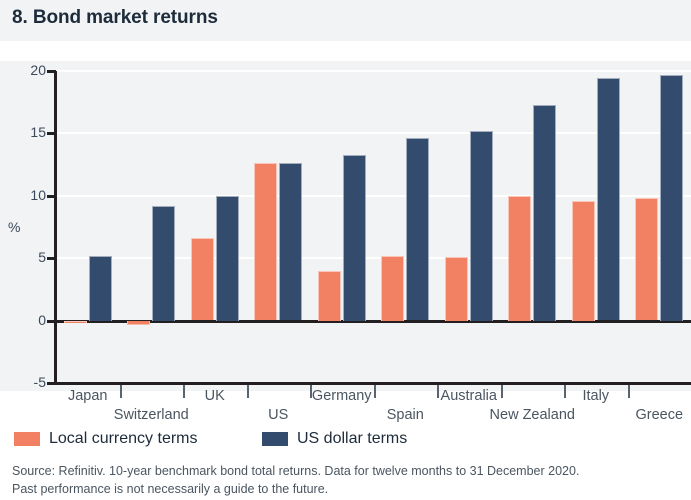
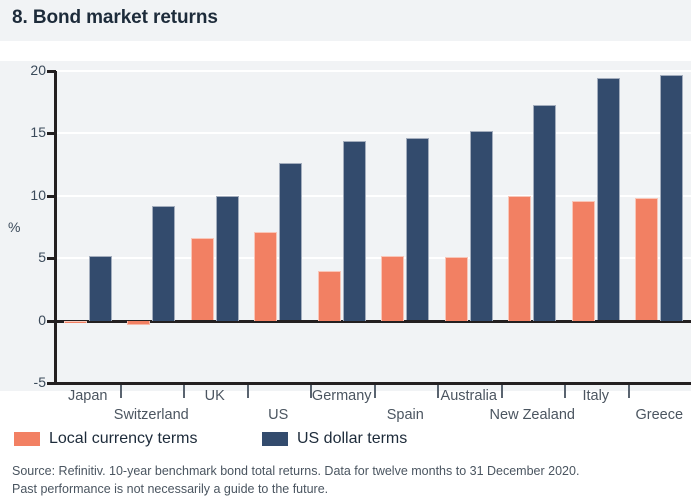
Local currency terms/US: 12.6 -> 7.1
US dollar terms/Germany: 13.3 -> 14.4
